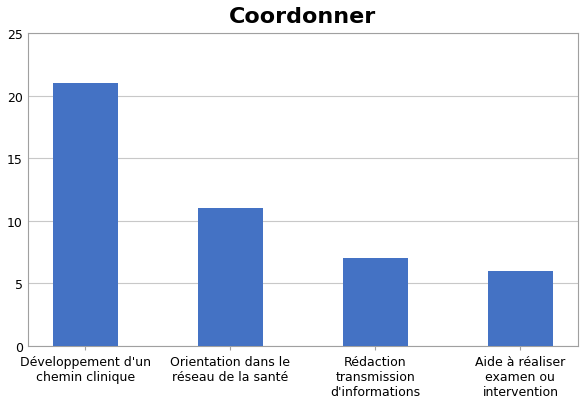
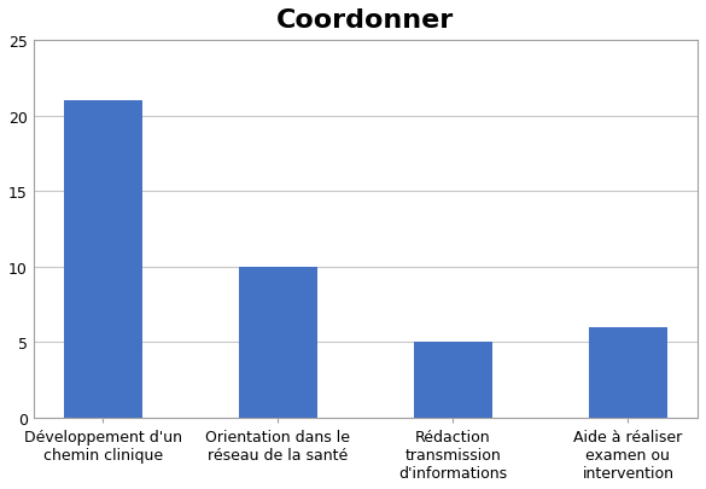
Orientation dans le réseau de la santé: 11 -> 10
Rédaction transmission d'informations: 7 -> 5
